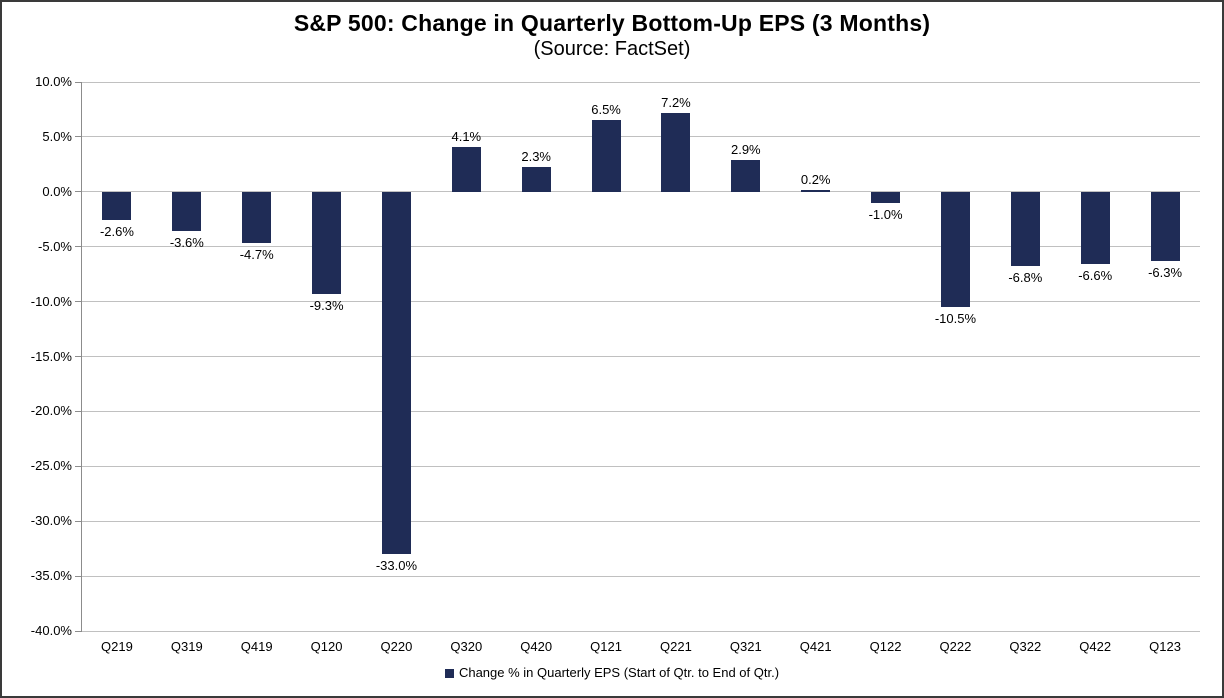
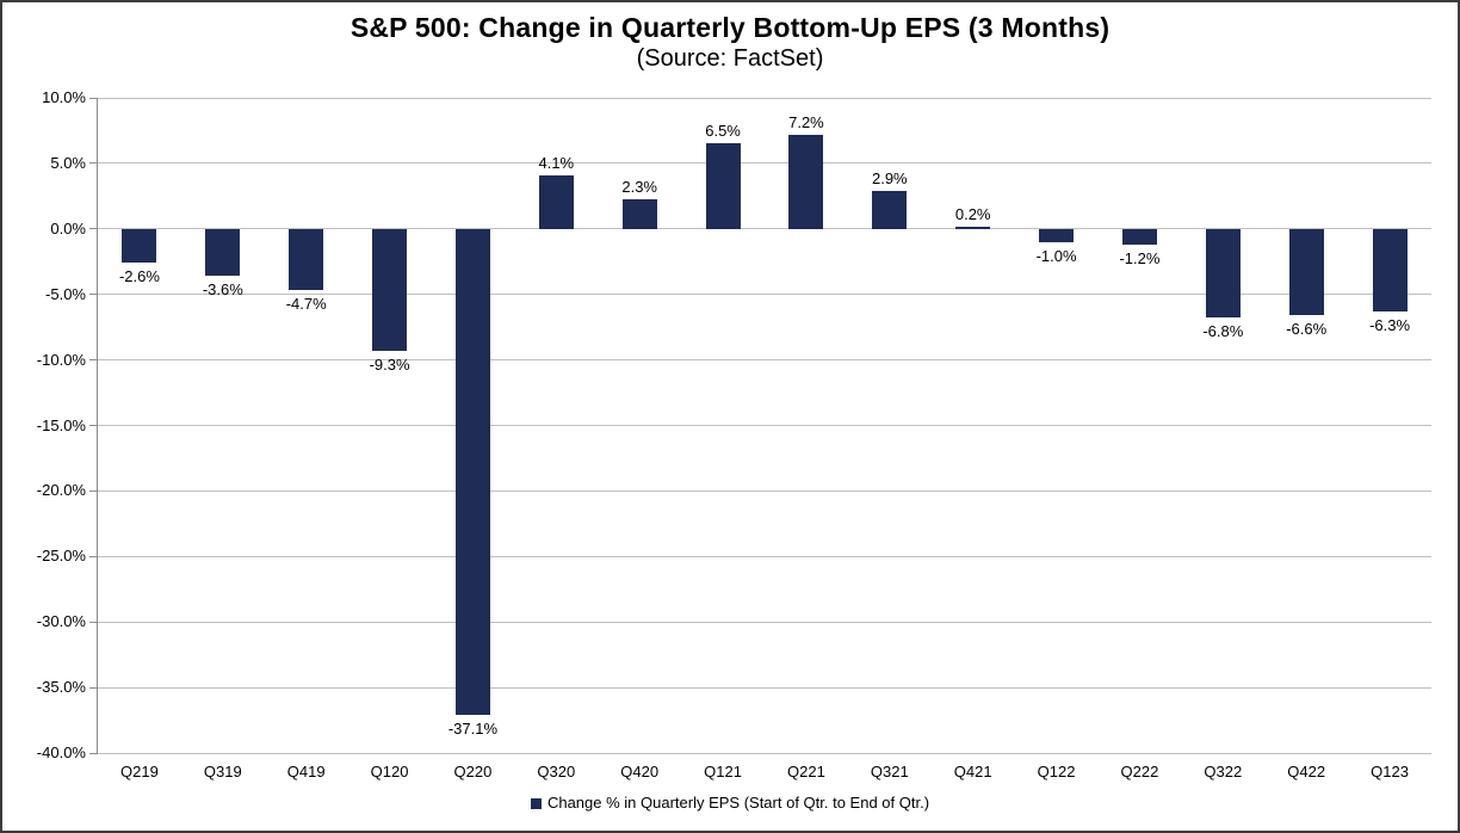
Q220: -33.0% -> -37.1%
Q222: -10.5% -> -1.2%
